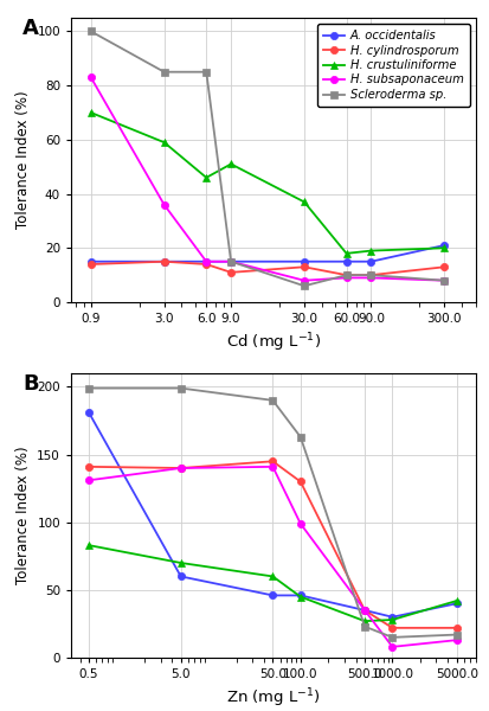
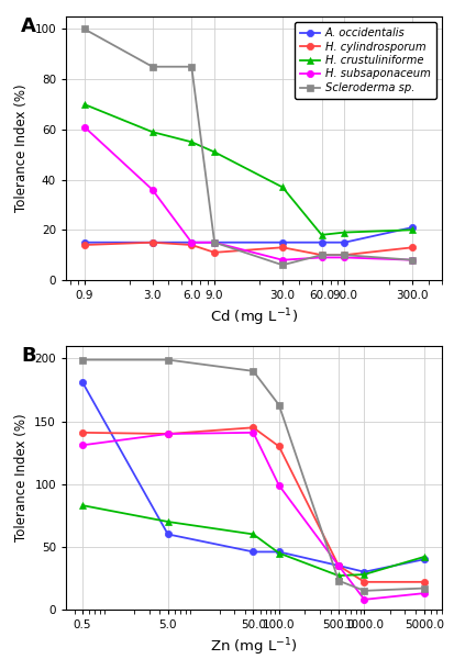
H. subsaponaceum/0.9: 83 -> 61
H. crustuliniforme/6.0: 46 -> 55
